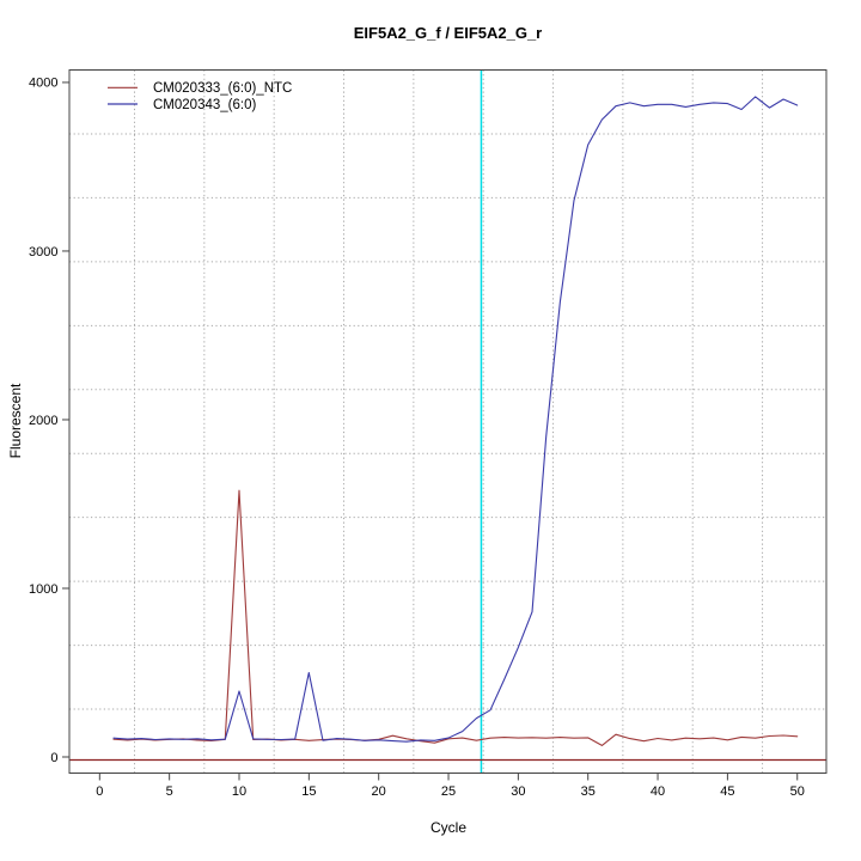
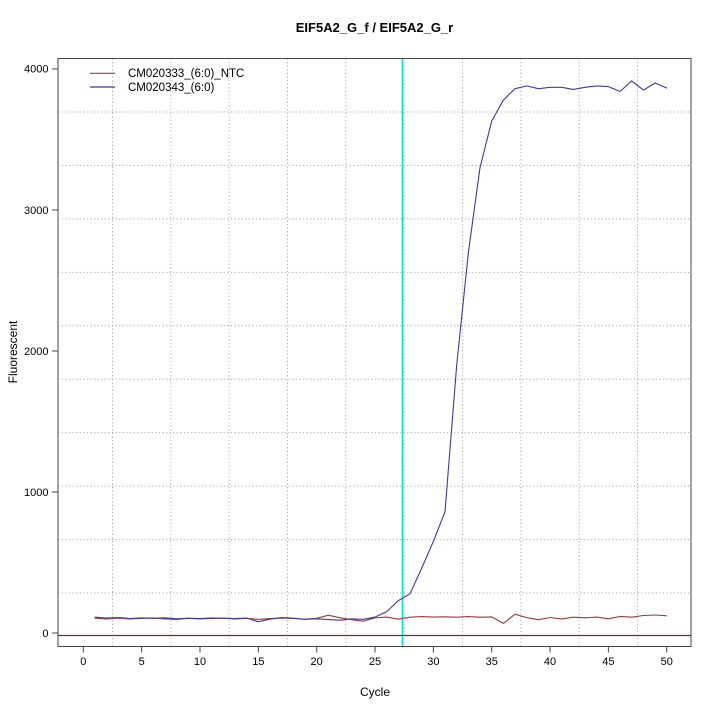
CM020333_(6:0)_NTC/10: 1580 -> 100
CM020343_(6:0)/10: 390 -> 100
CM020343_(6:0)/15: 500 -> 80
